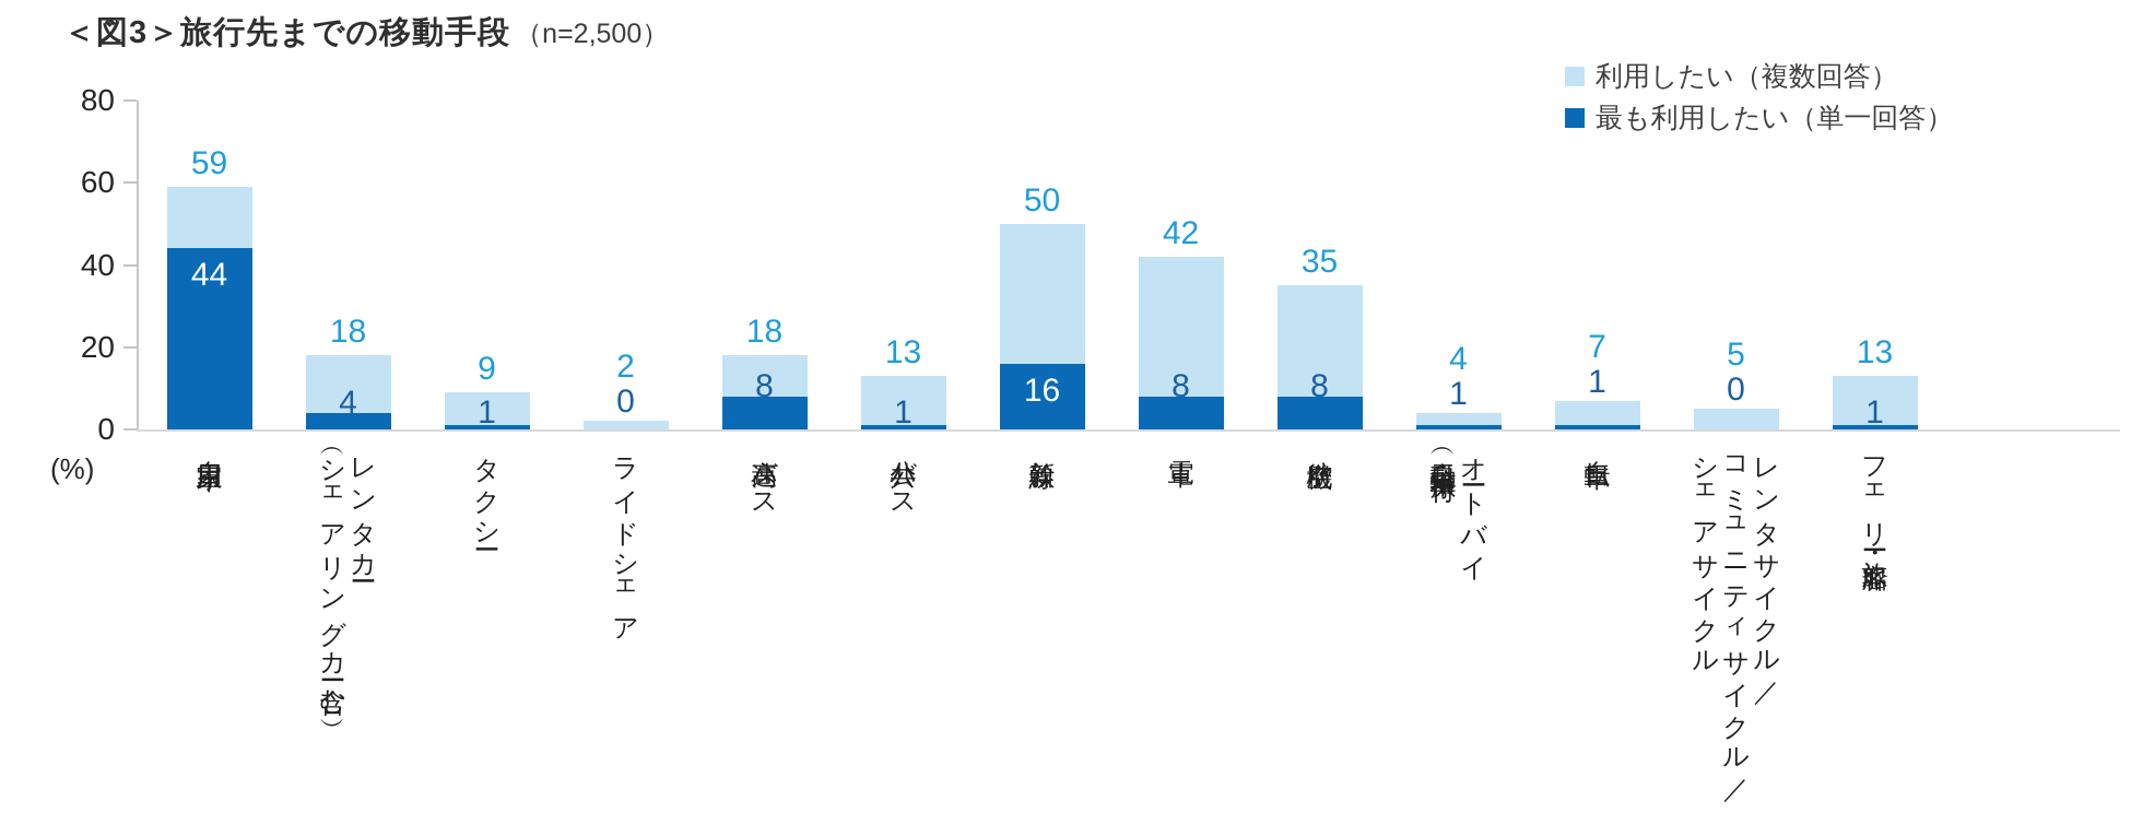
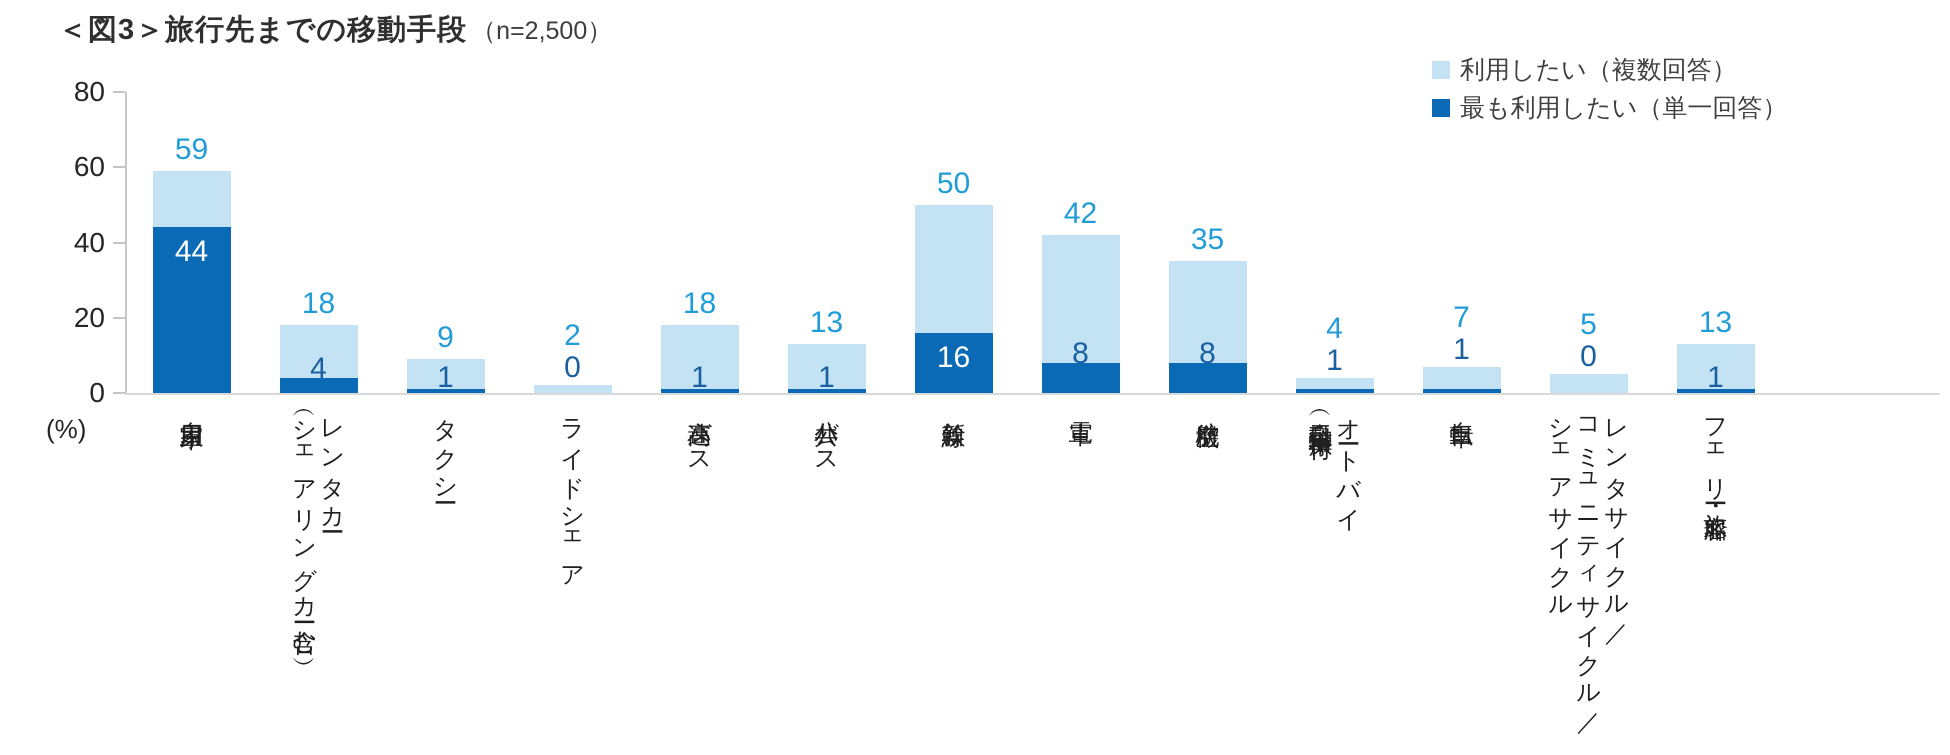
最も利用したい（単一回答）/高速バス: 8 -> 1
